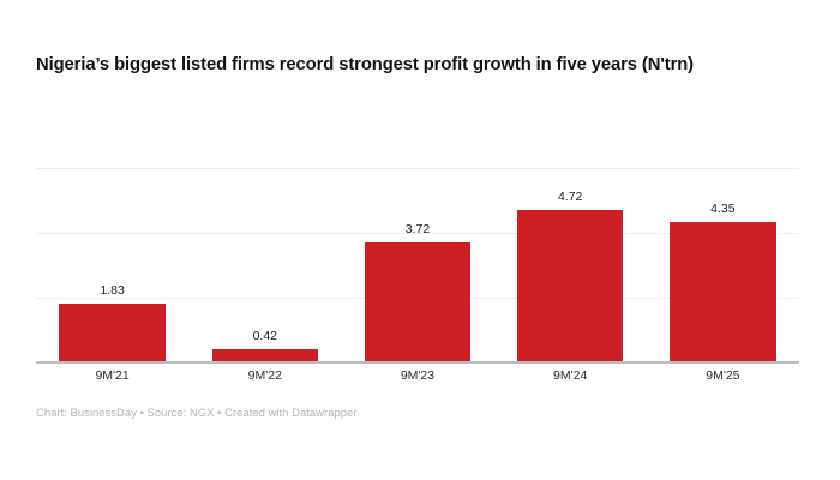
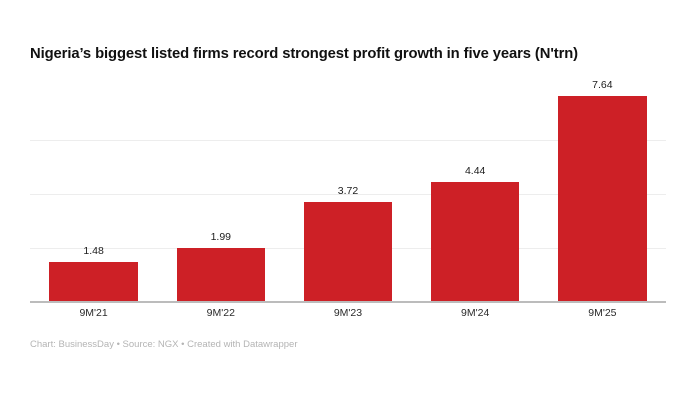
9M'21: 1.83 -> 1.48
9M'22: 0.42 -> 1.99
9M'24: 4.72 -> 4.44
9M'25: 4.35 -> 7.64
